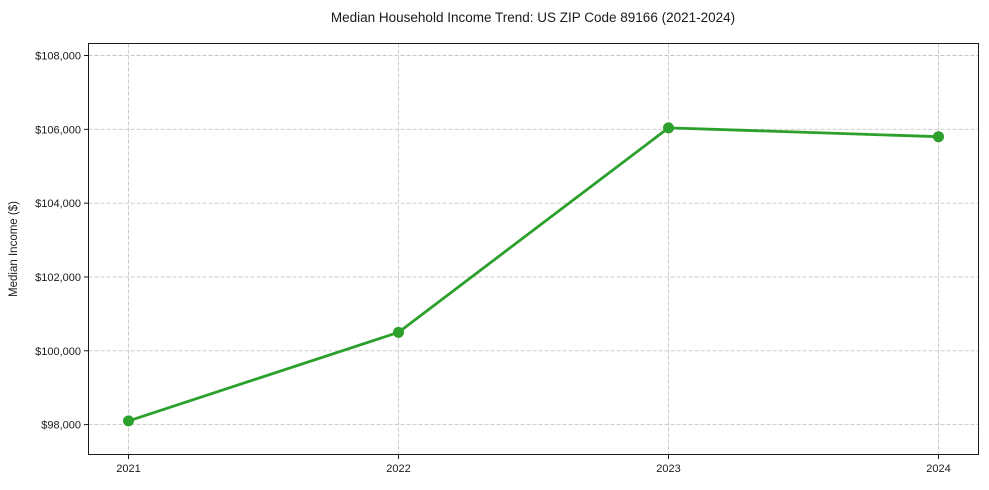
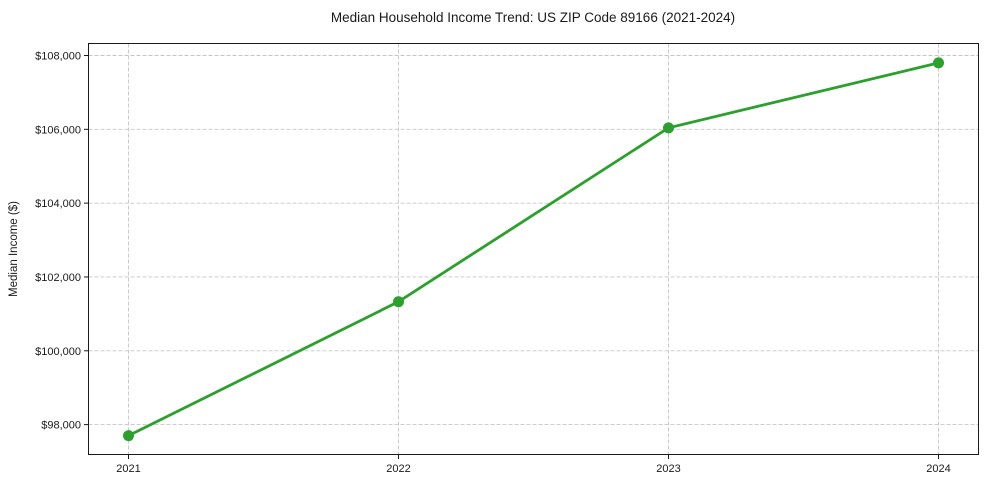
2021: $98100 -> $97700
2022: $100500 -> $101300
2024: $105800 -> $107800
